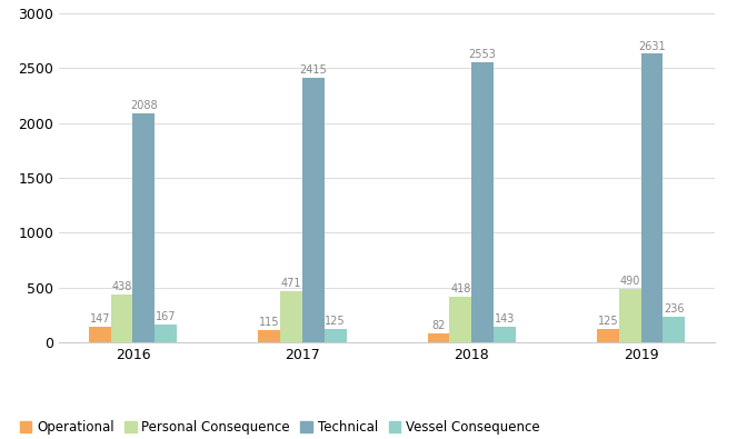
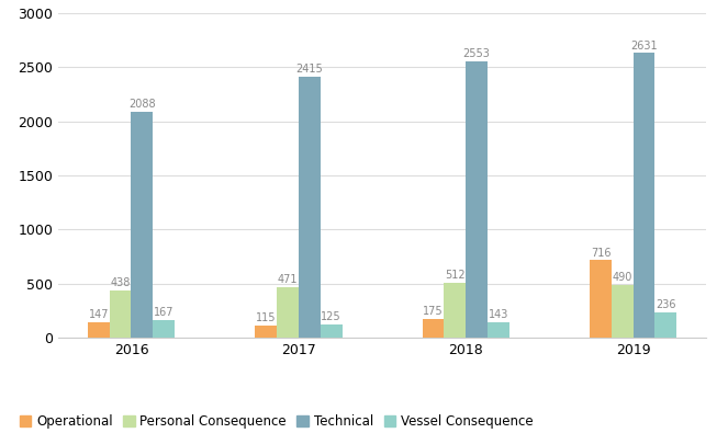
Operational/2018: 82 -> 175
Personal Consequence/2018: 418 -> 512
Operational/2019: 125 -> 716
